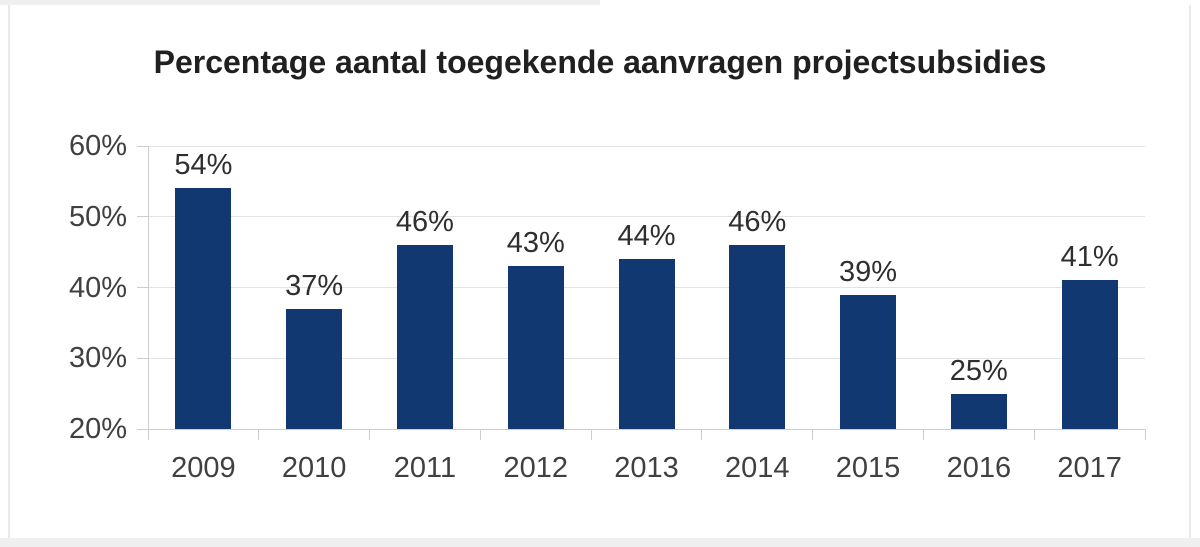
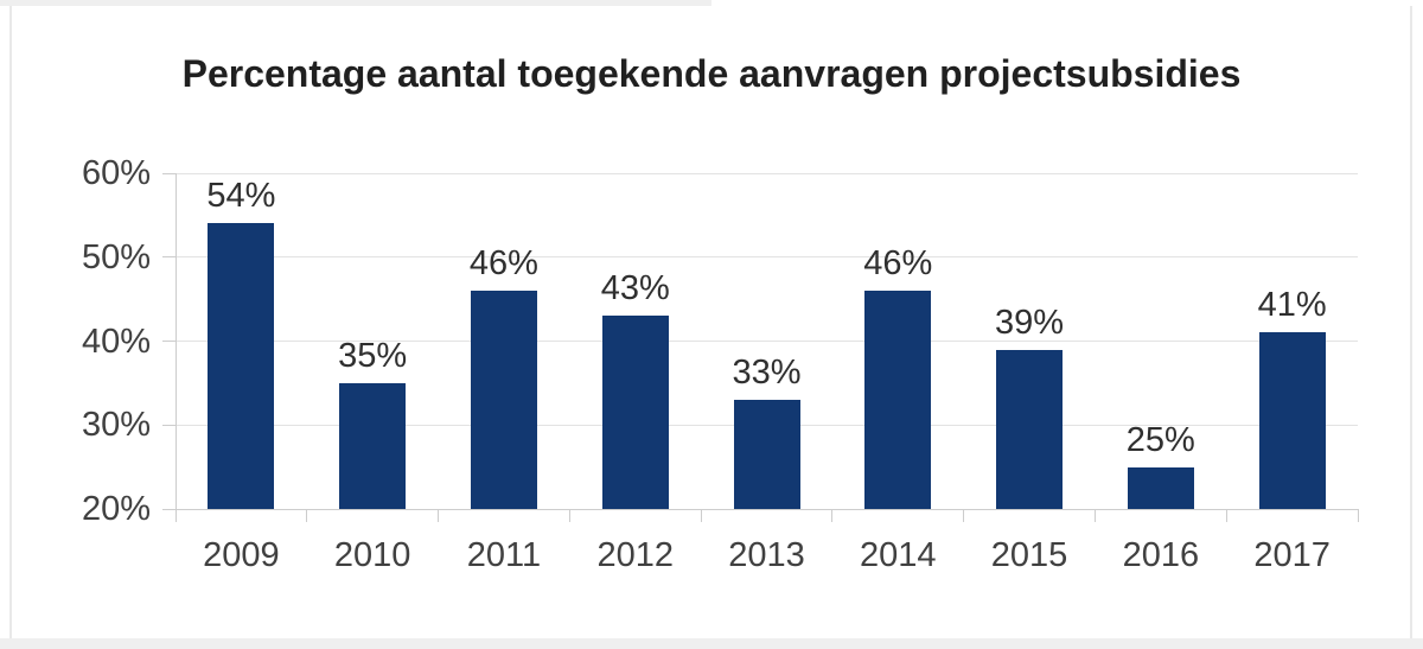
2010: 37% -> 35%
2013: 44% -> 33%
